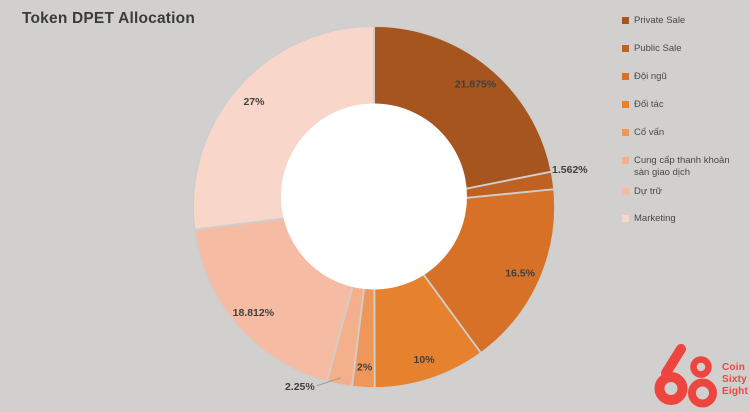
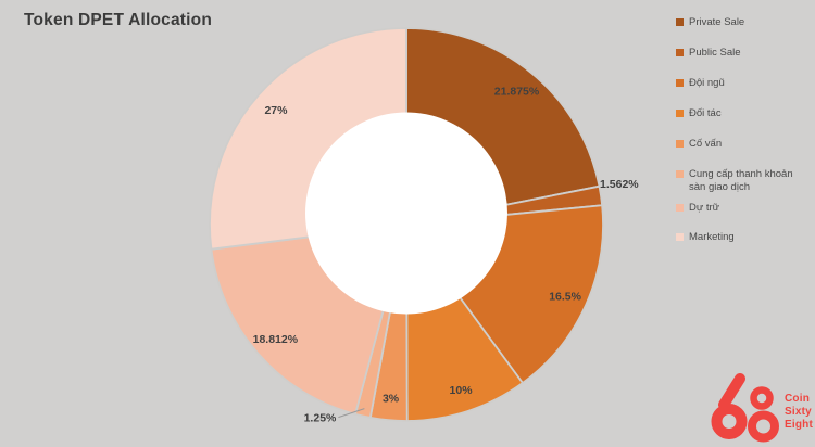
Cố vấn: 2% -> 3%
Cung cấp thanh khoản sàn giao dịch: 2.25% -> 1.25%
